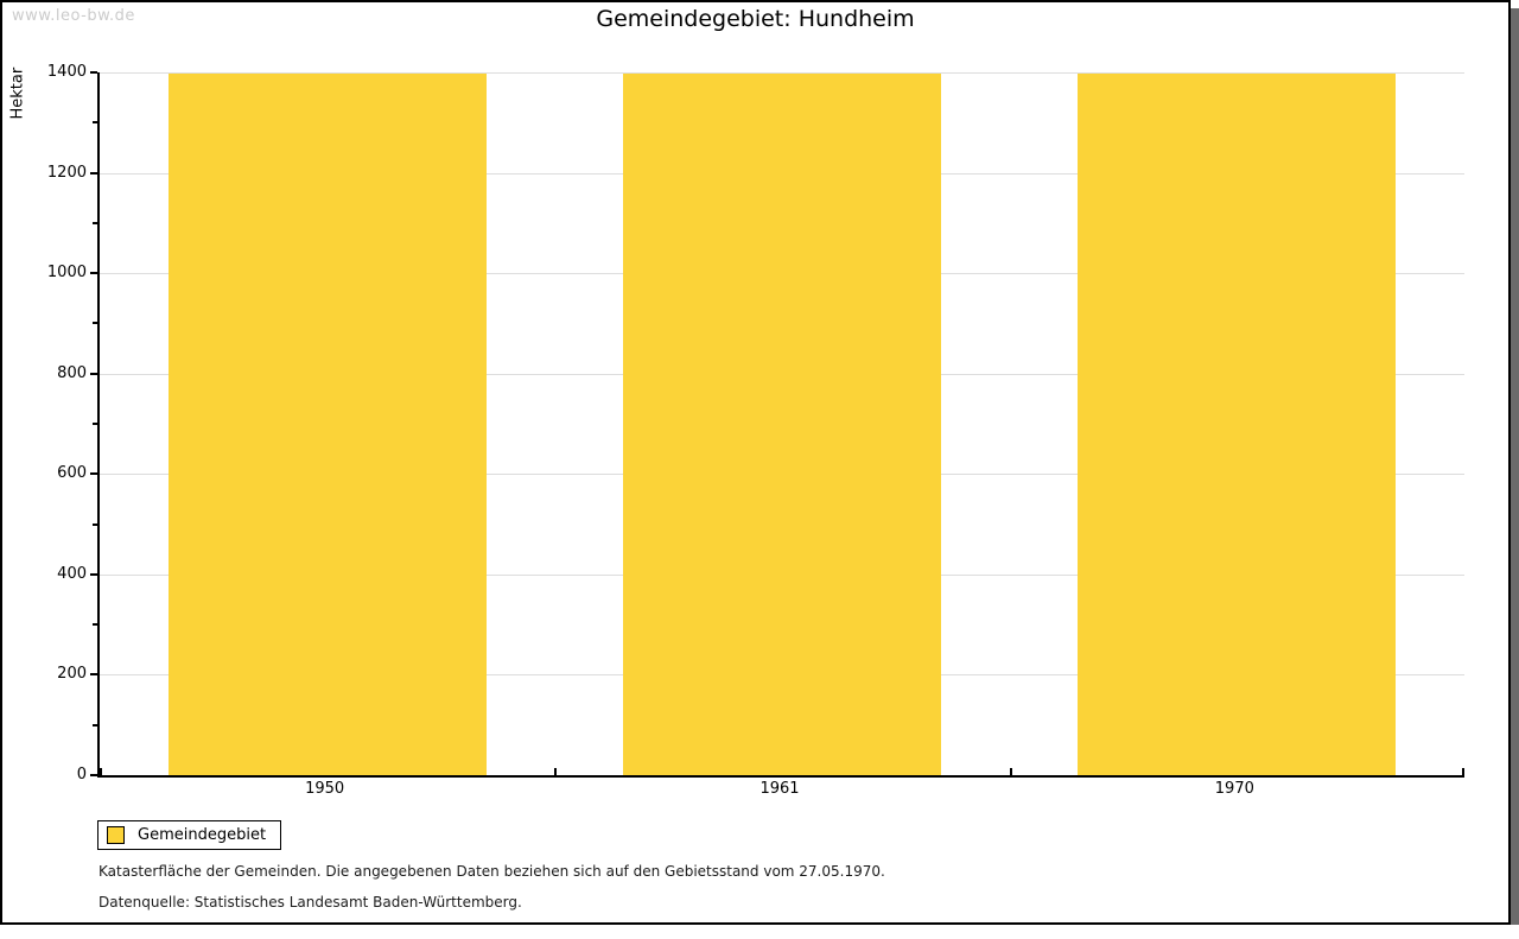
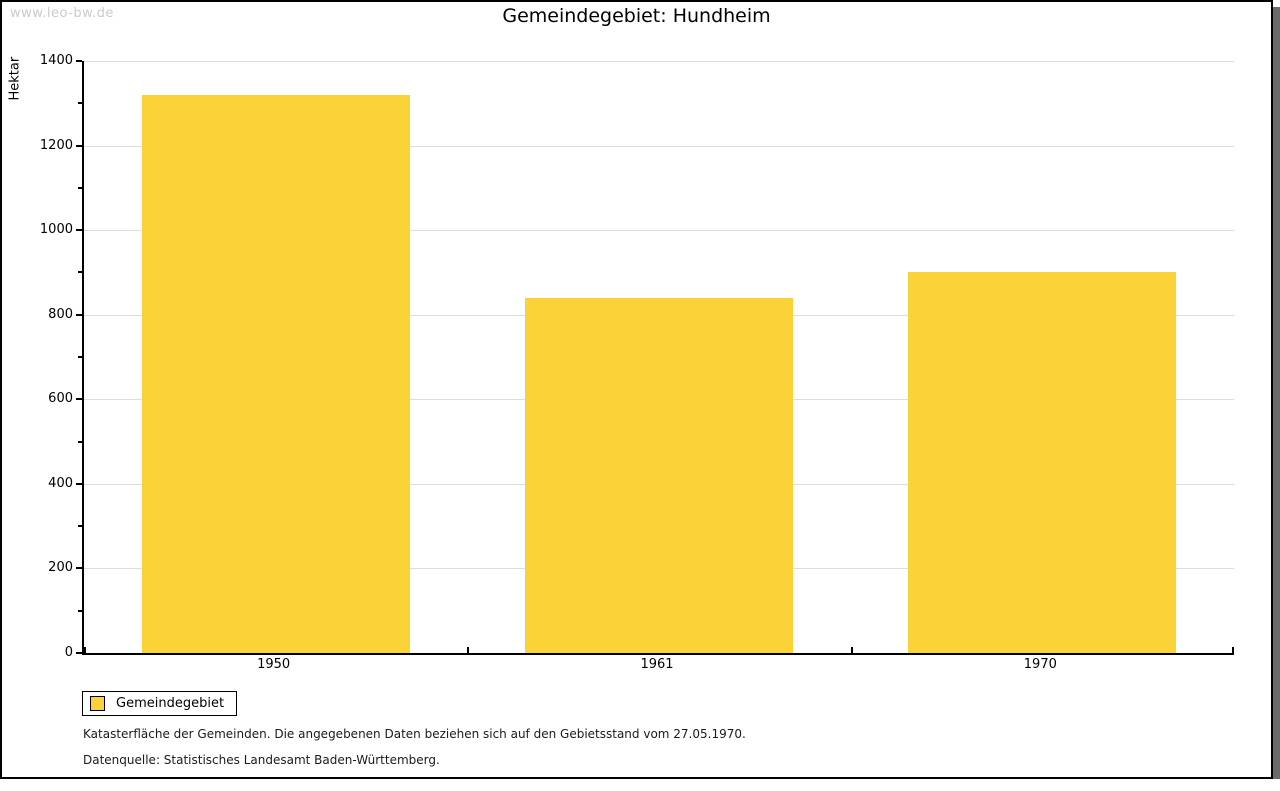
1950: 1400 -> 1320
1961: 1400 -> 840
1970: 1400 -> 900
